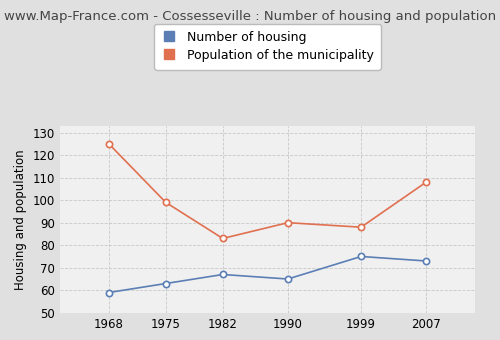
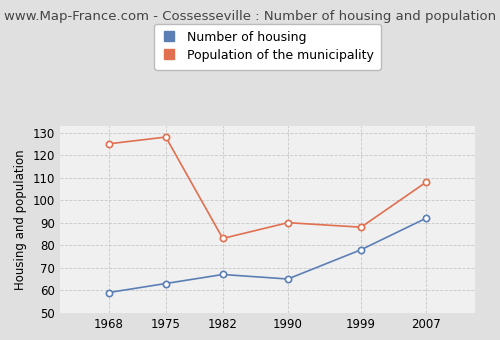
Population of the municipality/1975: 99 -> 128
Number of housing/1999: 75 -> 78
Number of housing/2007: 73 -> 92
